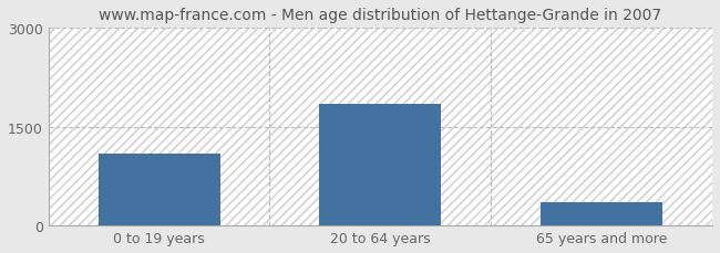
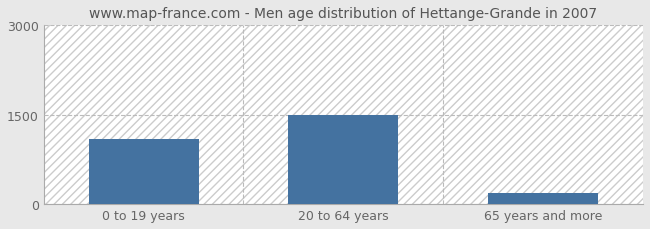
20 to 64 years: 1850 -> 1500
65 years and more: 350 -> 180
